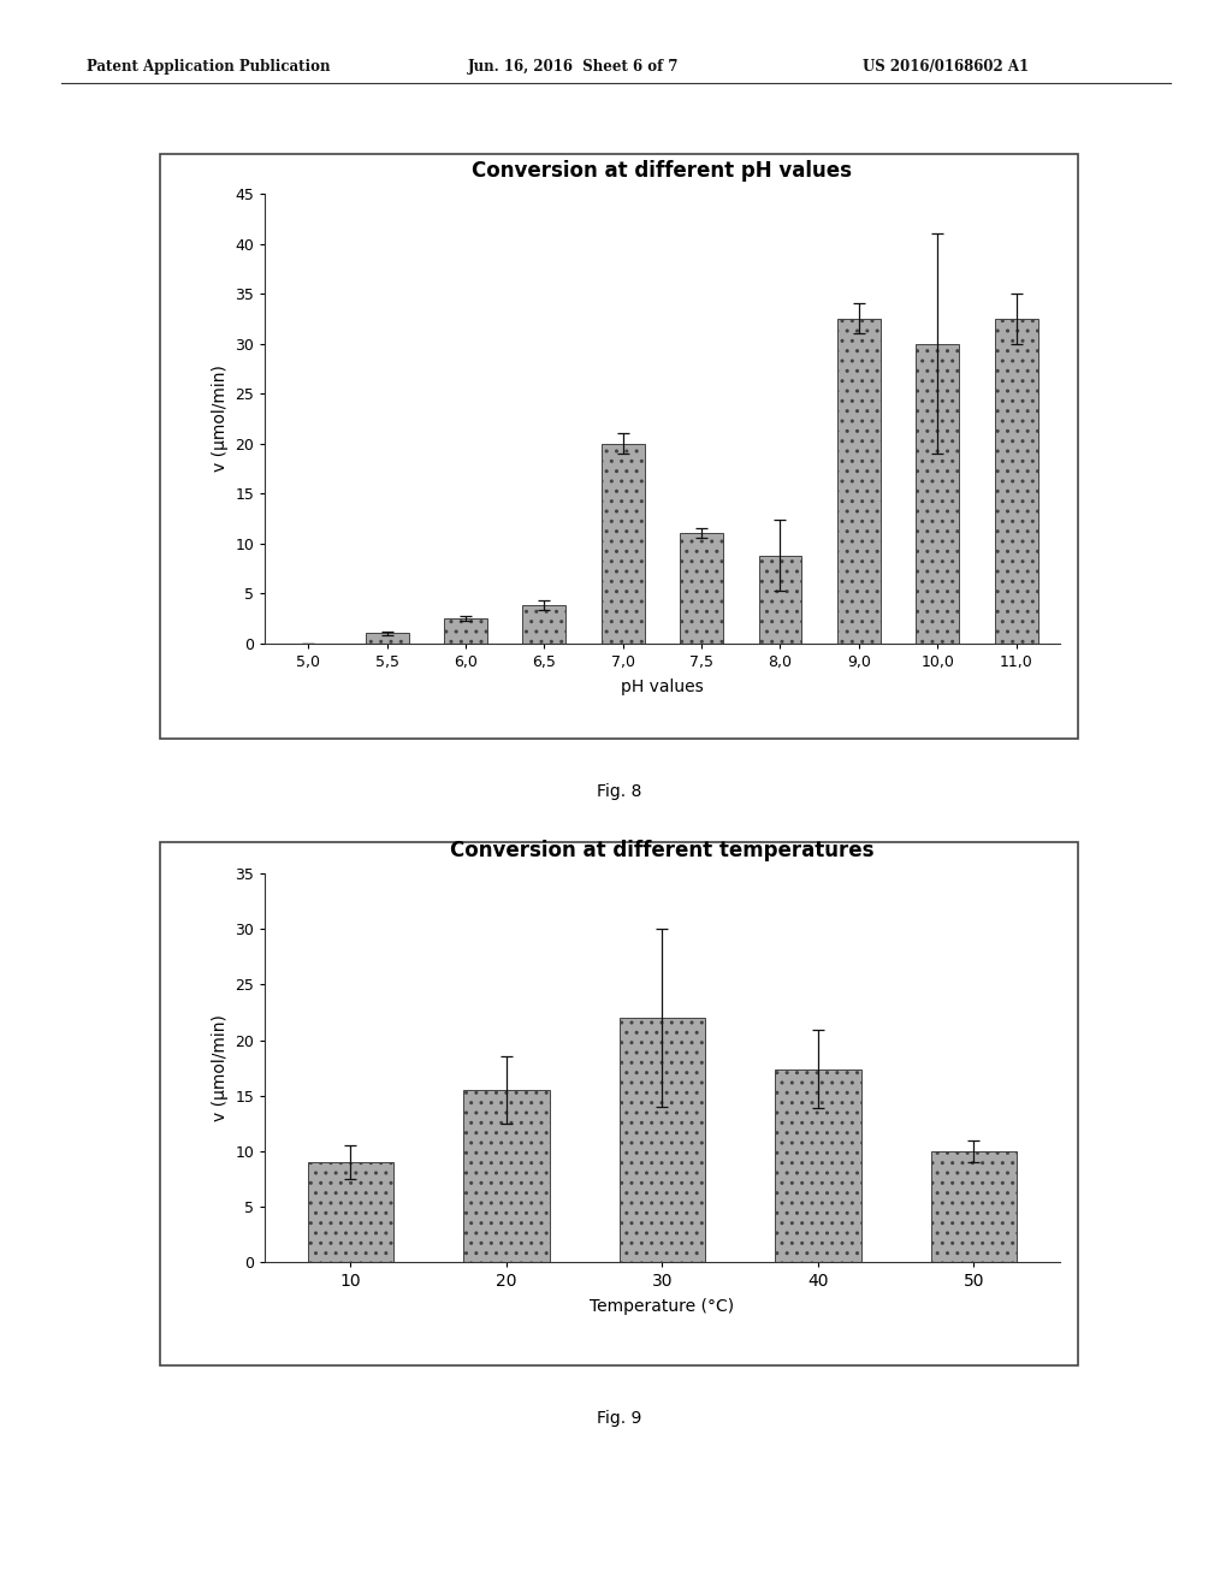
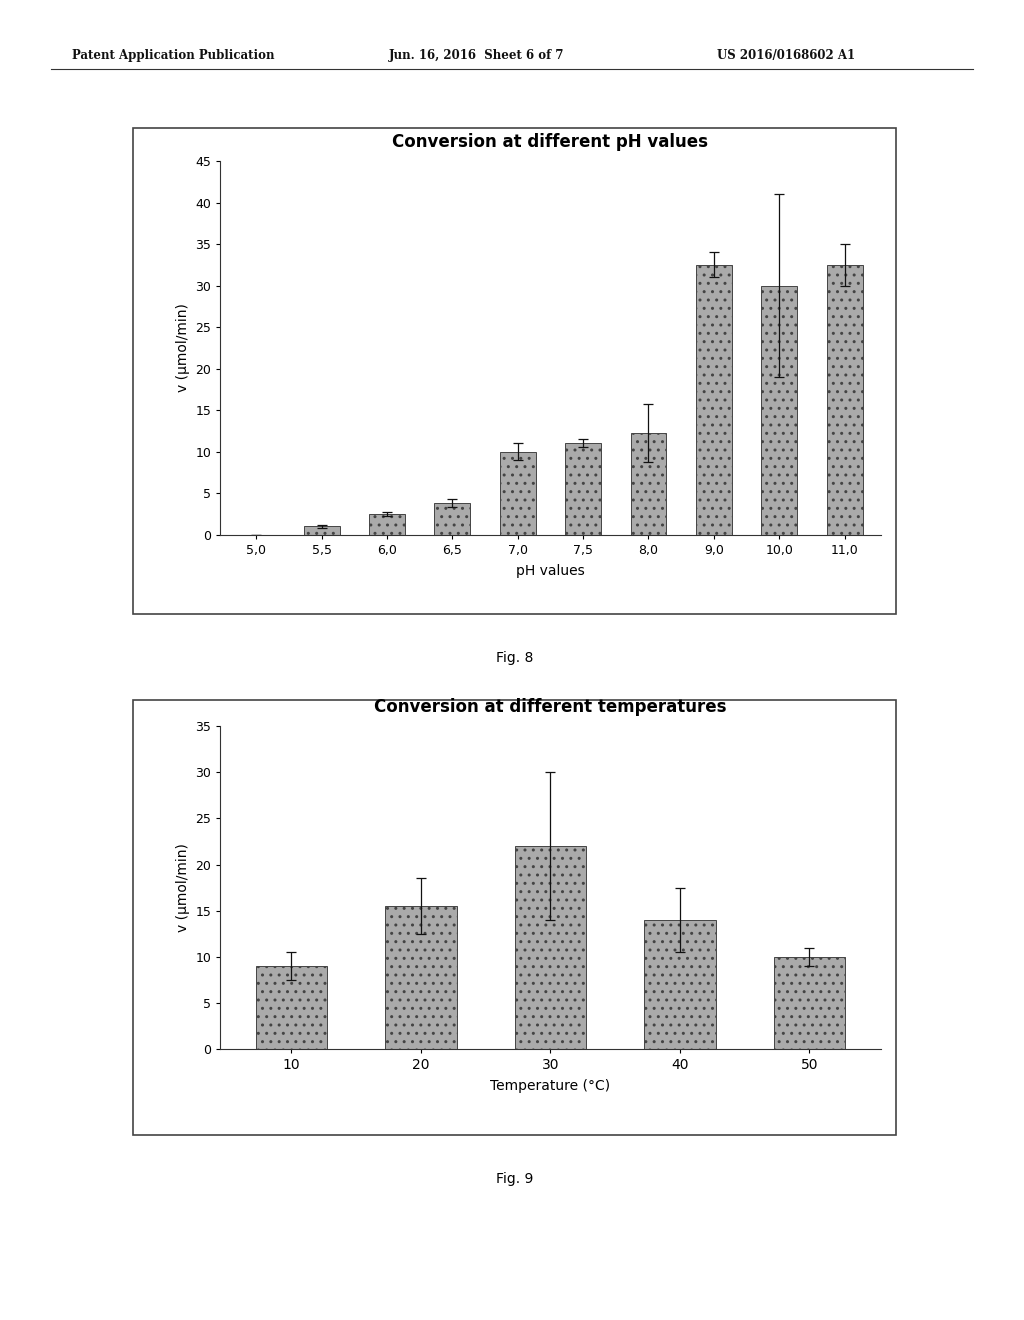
Conversion at different pH values/7,0: 20.0 -> 10.0
Conversion at different pH values/8,0: 8.8 -> 12.2
Conversion at different temperatures/40: 17.4 -> 14.0
